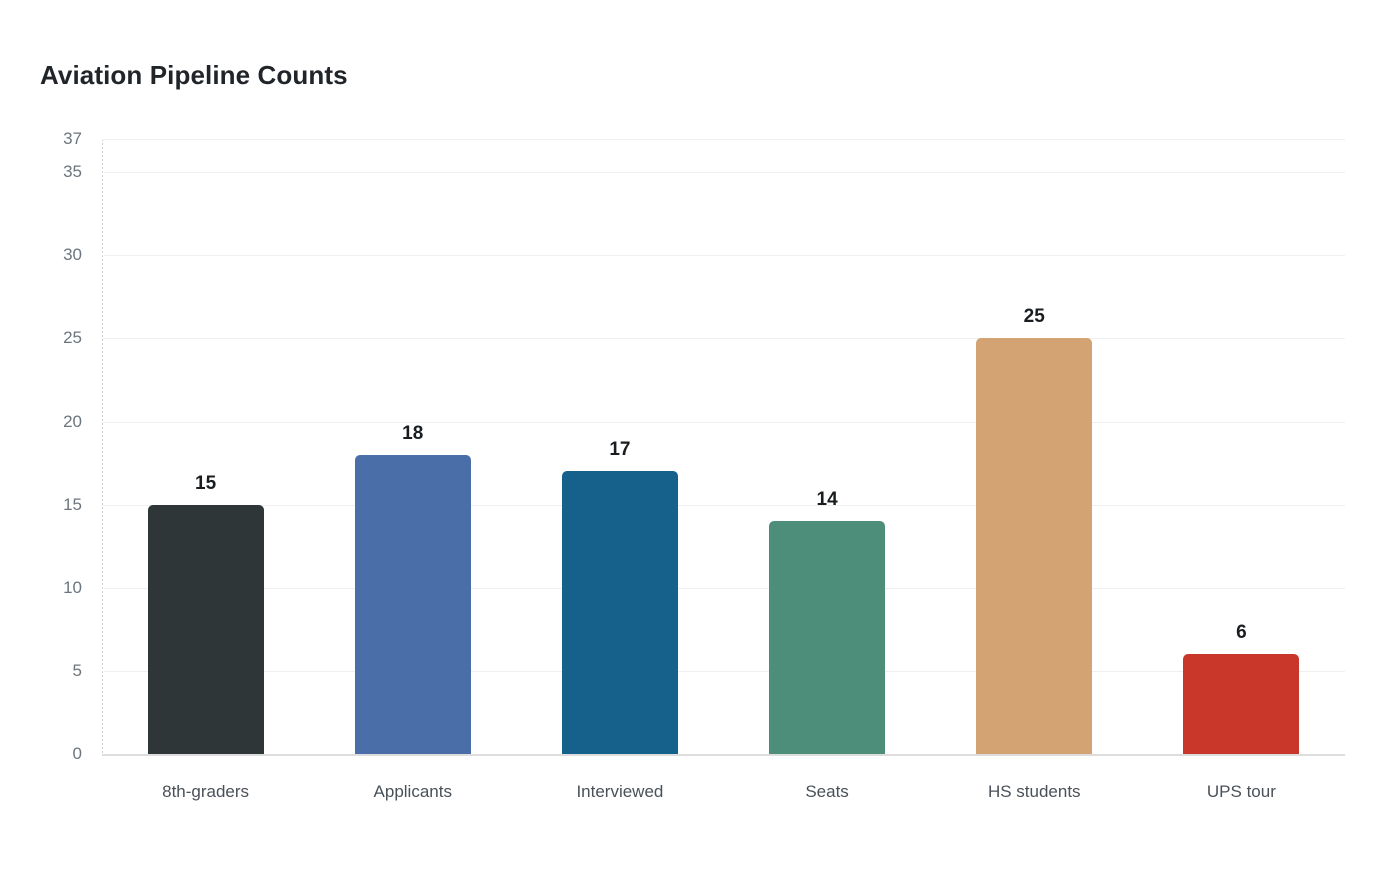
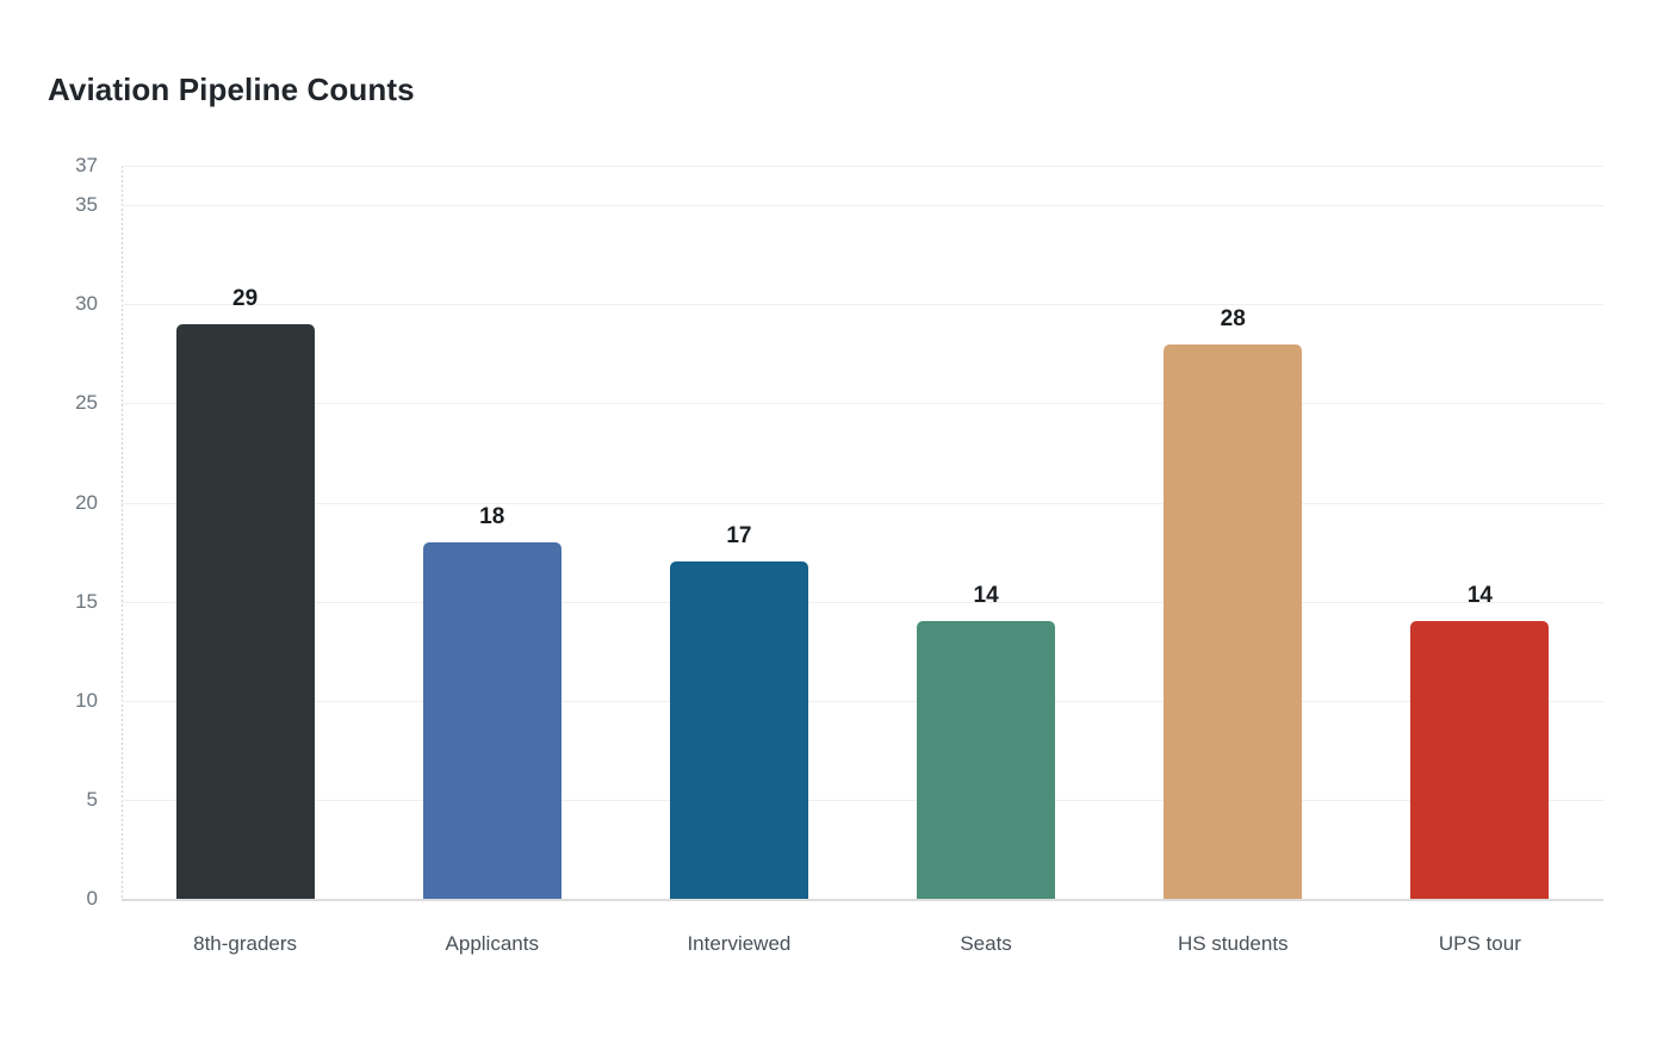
8th-graders: 15 -> 29
HS students: 25 -> 28
UPS tour: 6 -> 14
